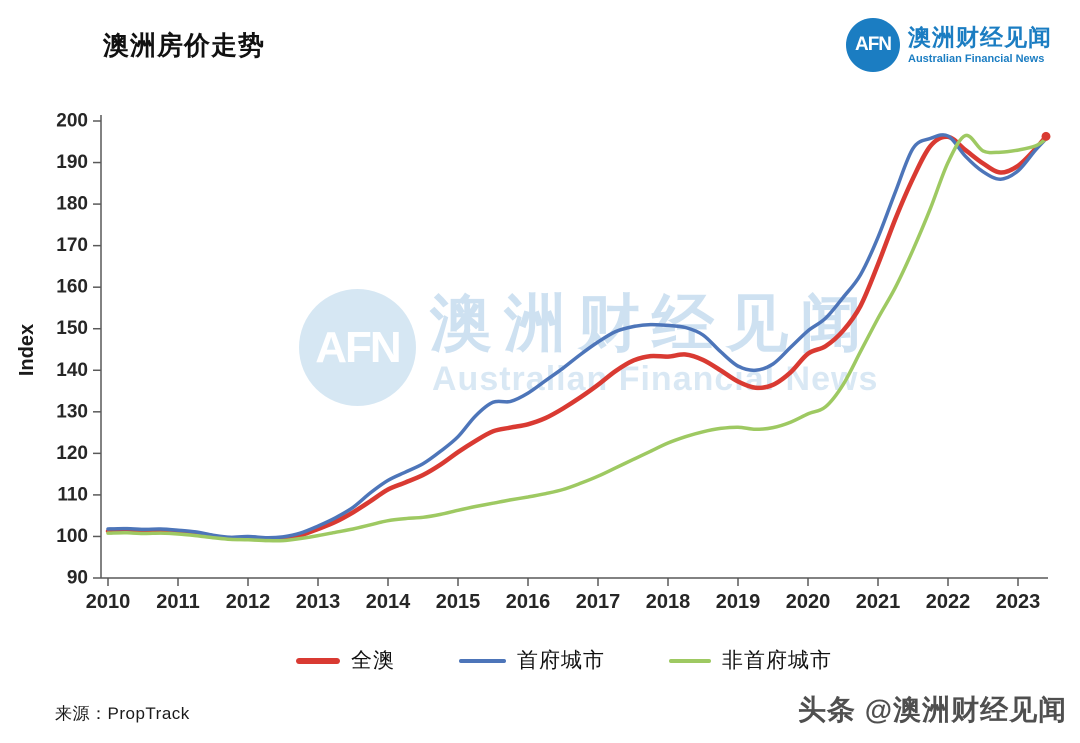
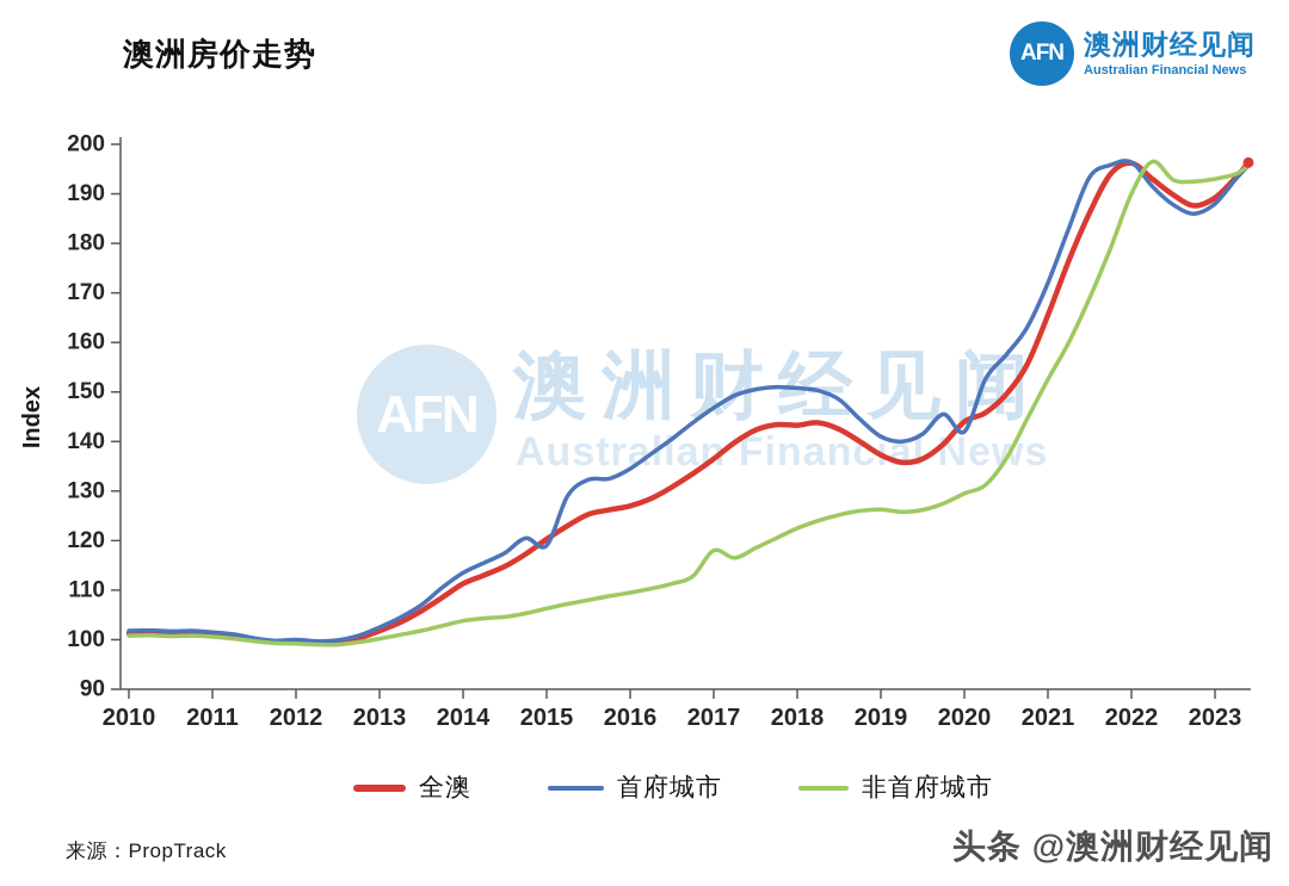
首府城市/2015: 124 -> 119
非首府城市/2017: 114 -> 118
首府城市/2020: 150 -> 142
